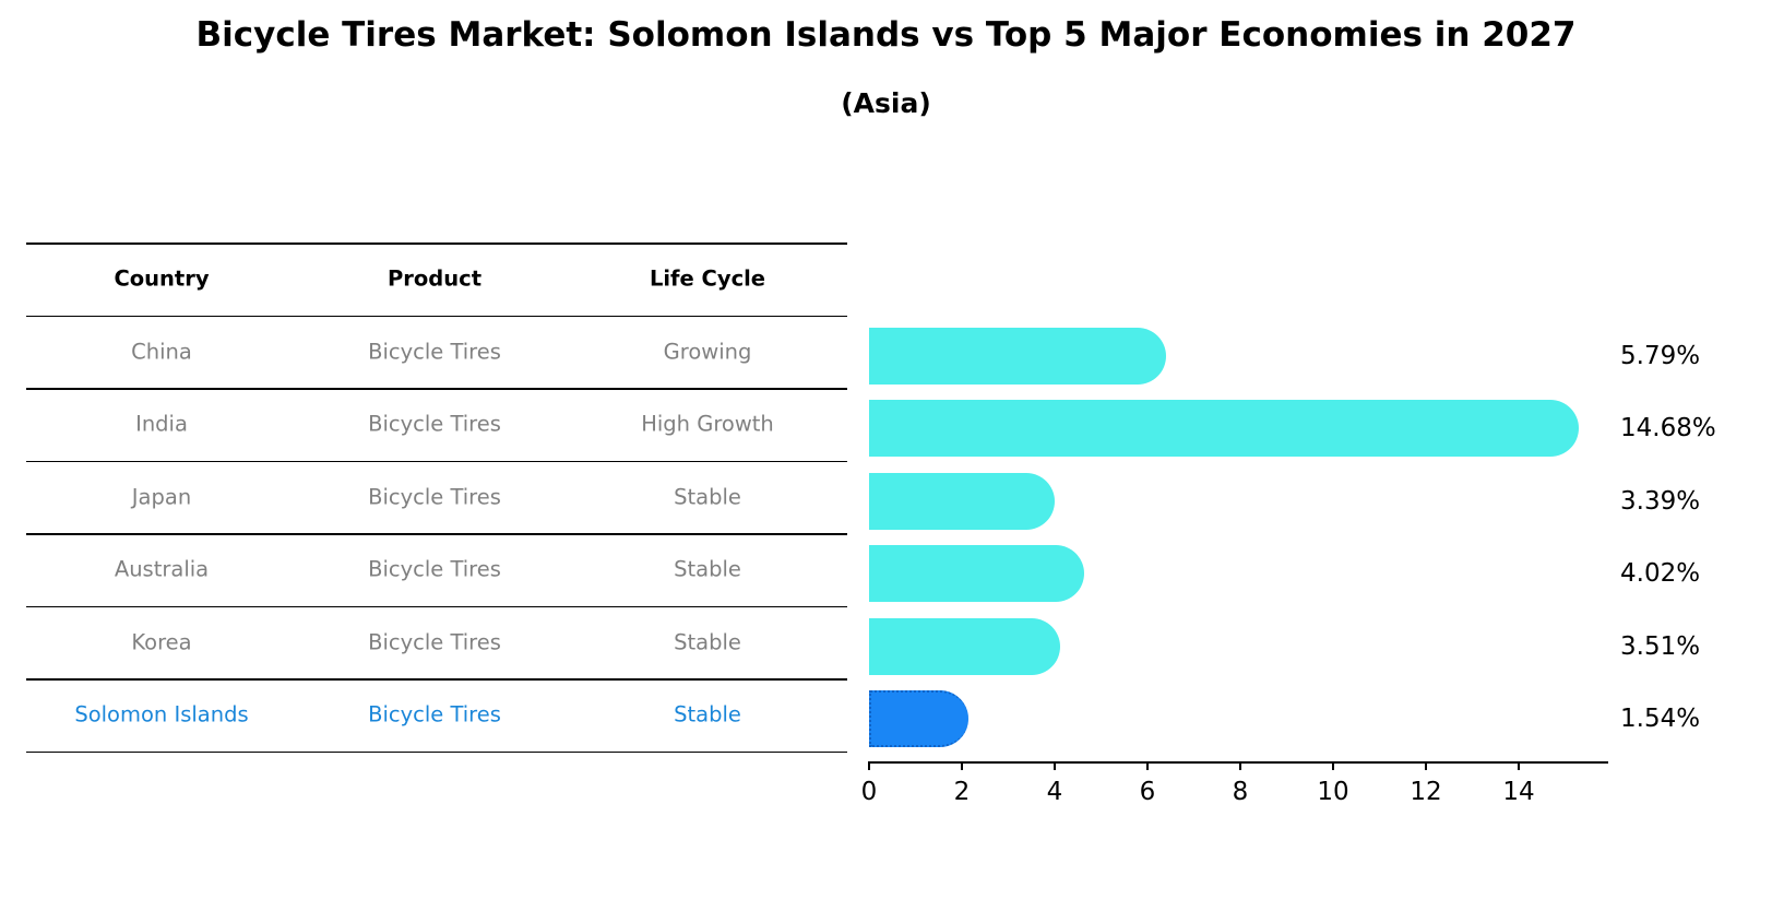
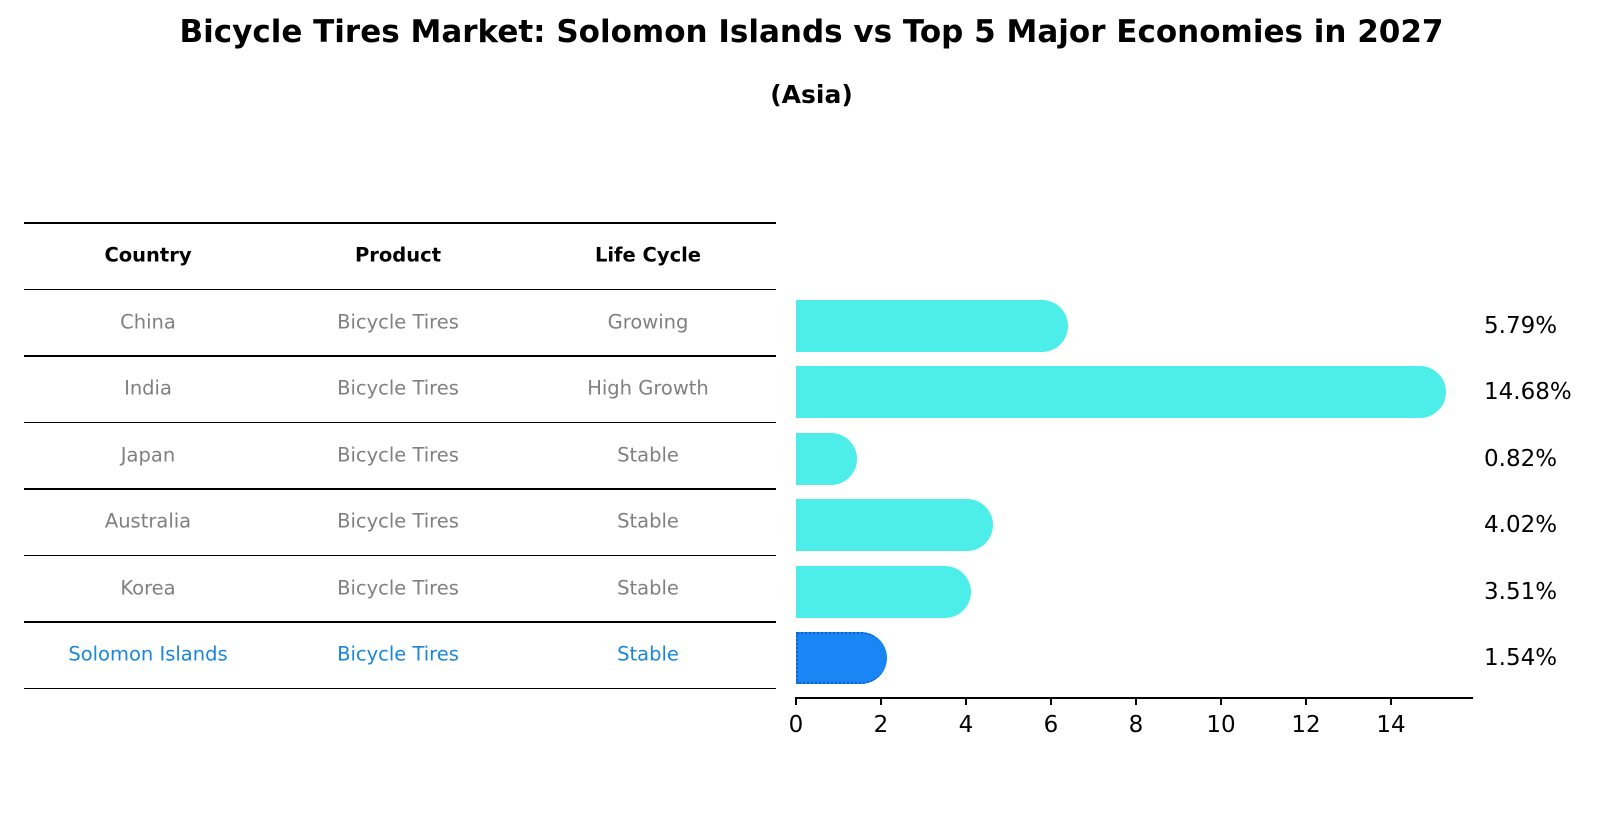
Japan: 3.39% -> 0.82%
